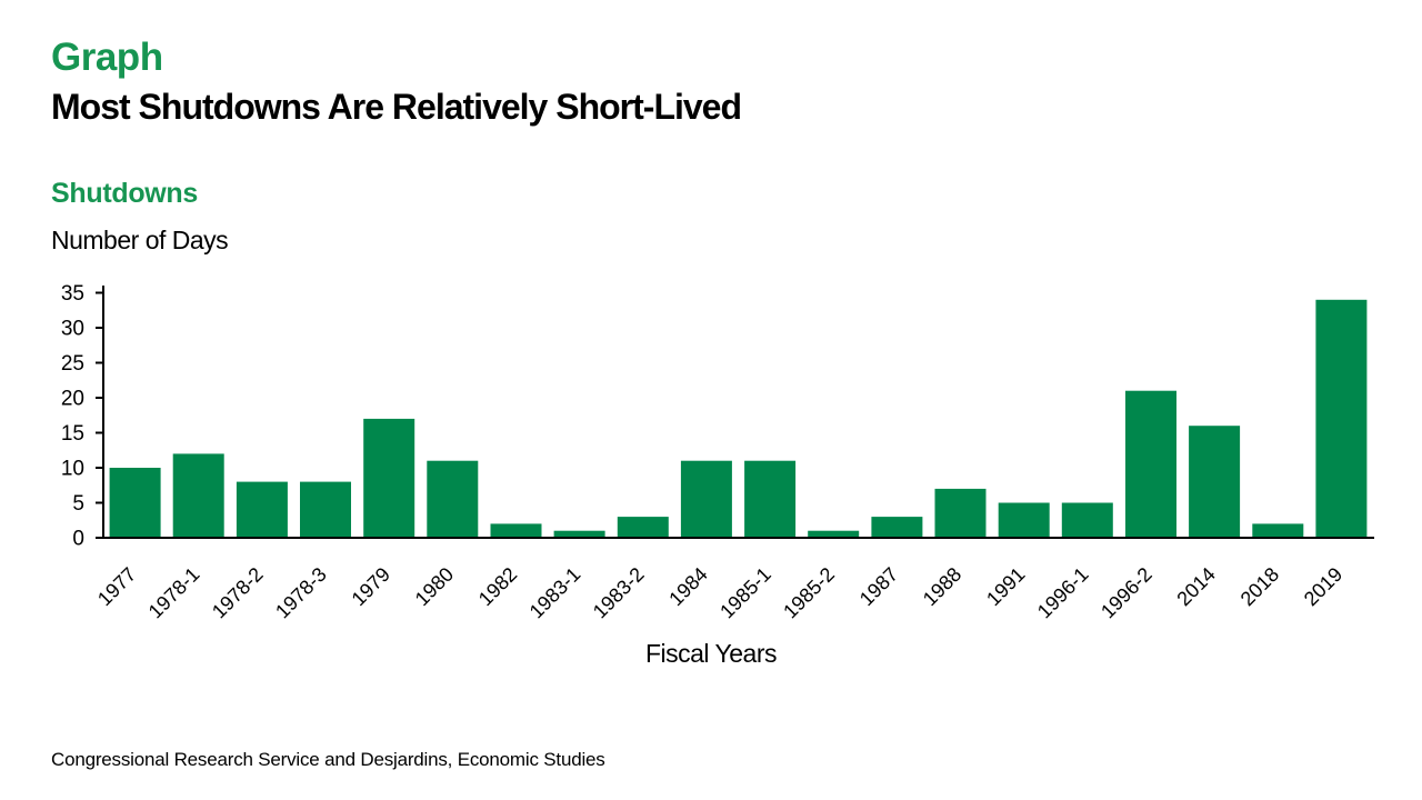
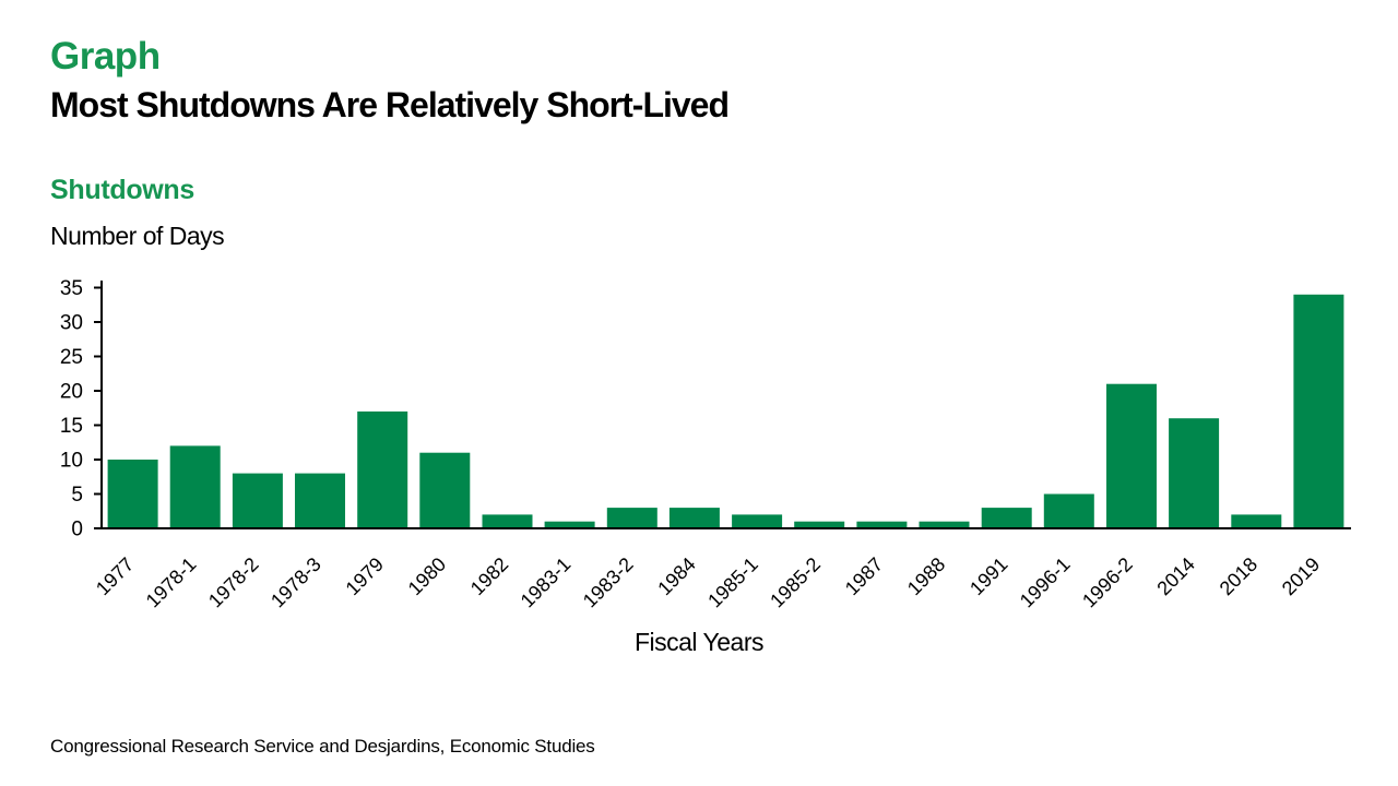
1984: 11 -> 3
1985-1: 11 -> 2
1987: 3 -> 1
1988: 7 -> 1
1991: 5 -> 3
